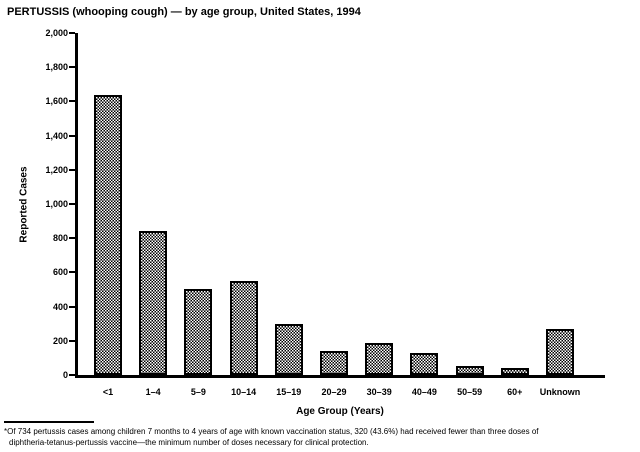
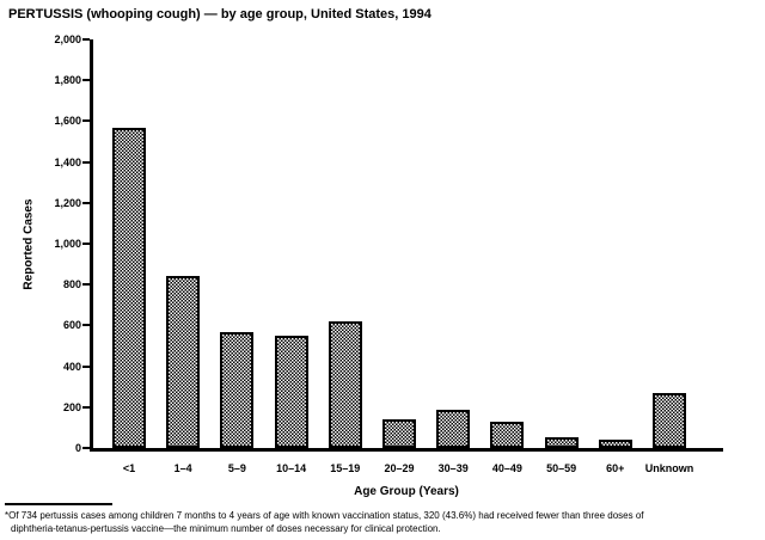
<1: 1640 -> 1570
5–9: 500 -> 570
15–19: 300 -> 620
